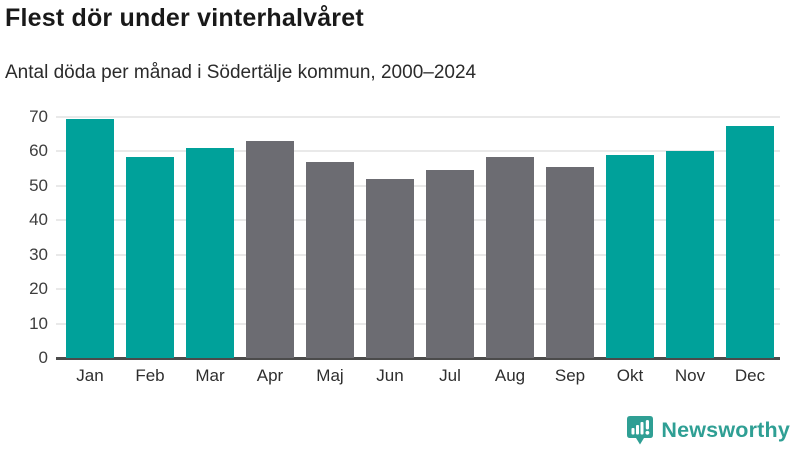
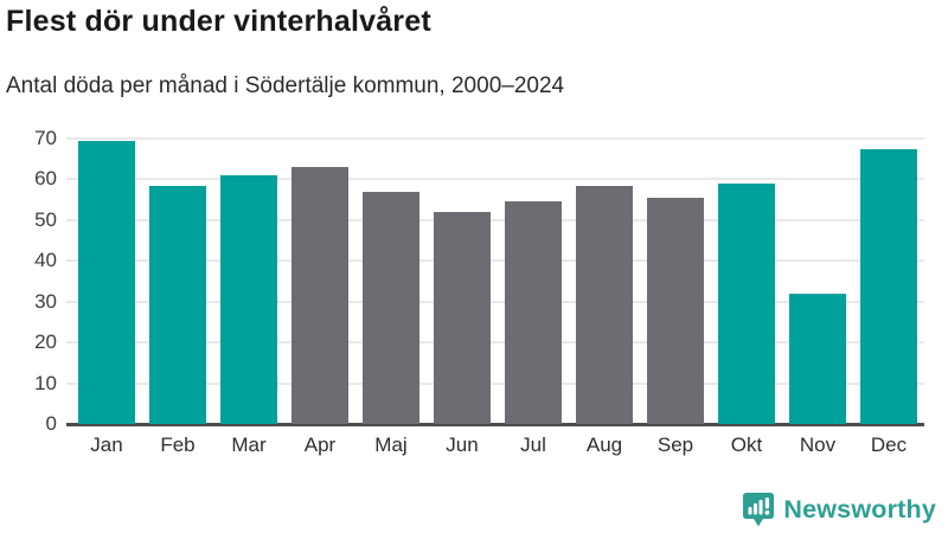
Nov: 60 -> 32
